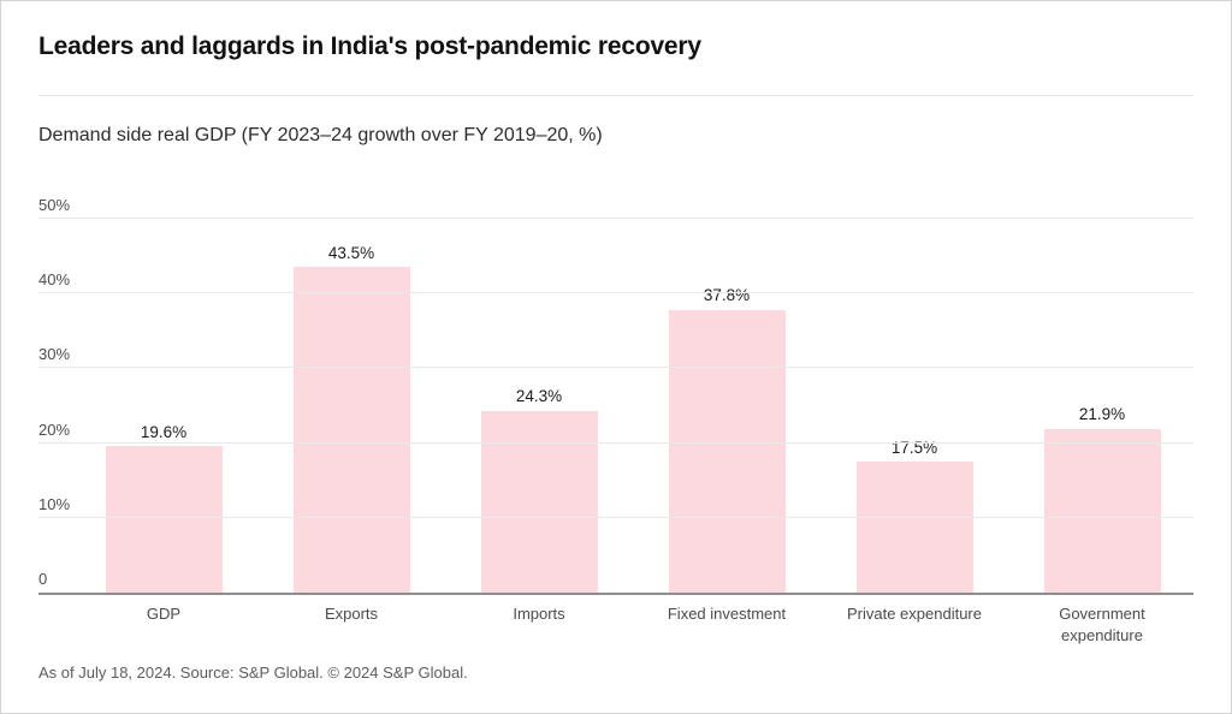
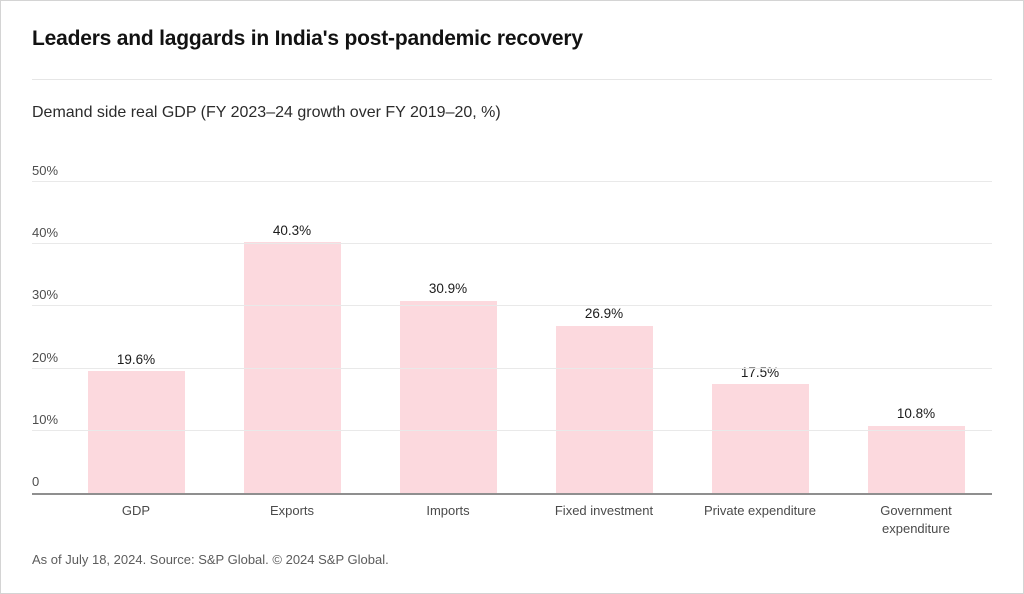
Exports: 43.5% -> 40.3%
Imports: 24.3% -> 30.9%
Fixed investment: 37.8% -> 26.9%
Government expenditure: 21.9% -> 10.8%
